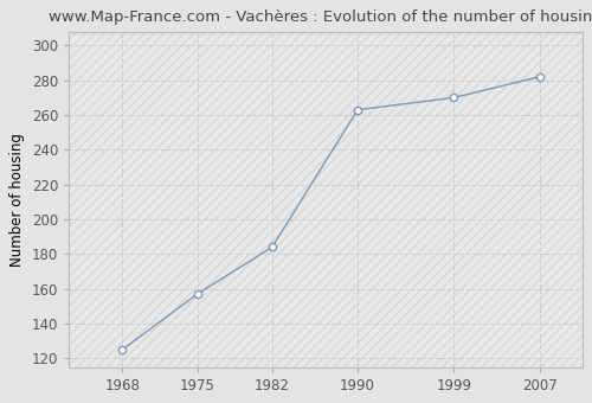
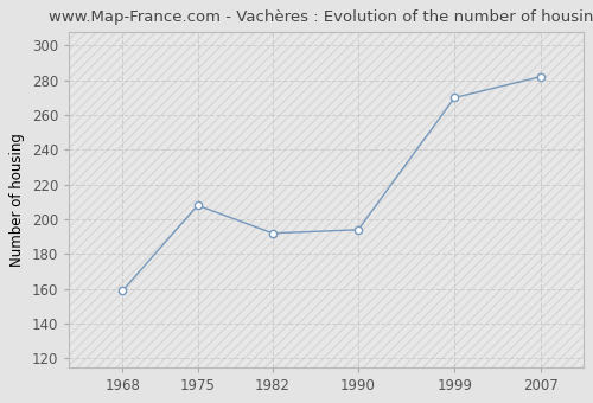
1968: 125 -> 159
1975: 157 -> 208
1982: 184 -> 192
1990: 263 -> 194
